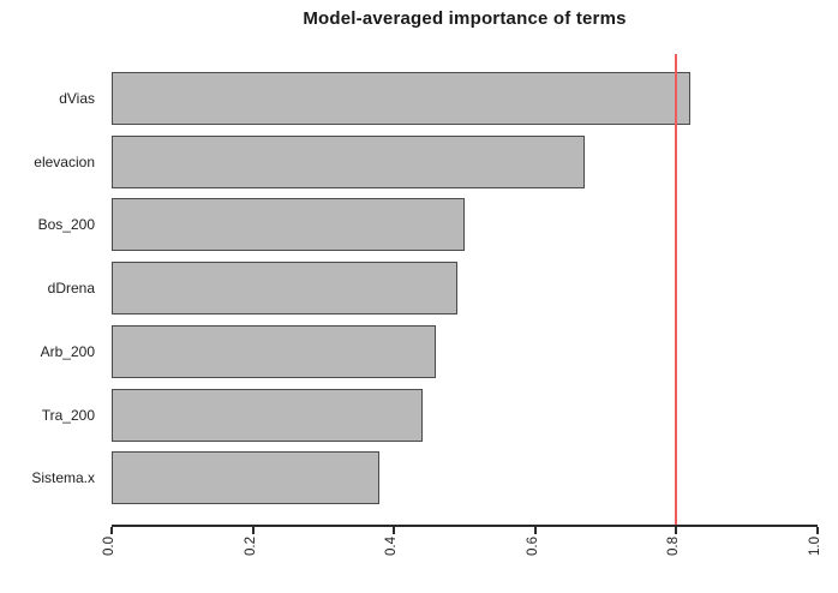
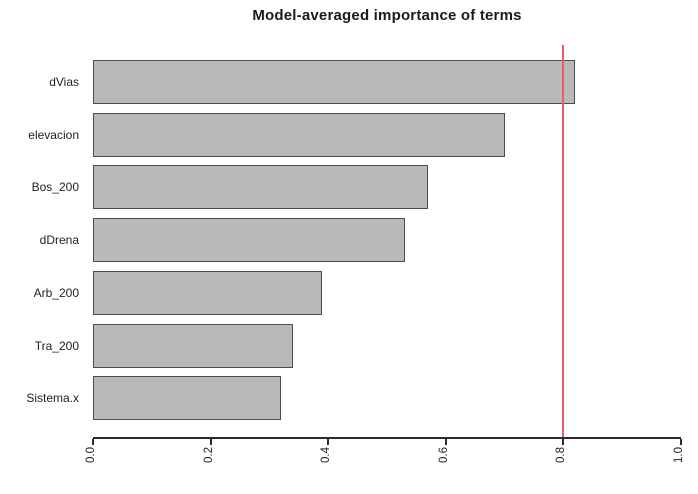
elevacion: 0.67 -> 0.70
Bos_200: 0.50 -> 0.57
dDrena: 0.49 -> 0.53
Arb_200: 0.46 -> 0.39
Tra_200: 0.44 -> 0.34
Sistema.x: 0.38 -> 0.32
